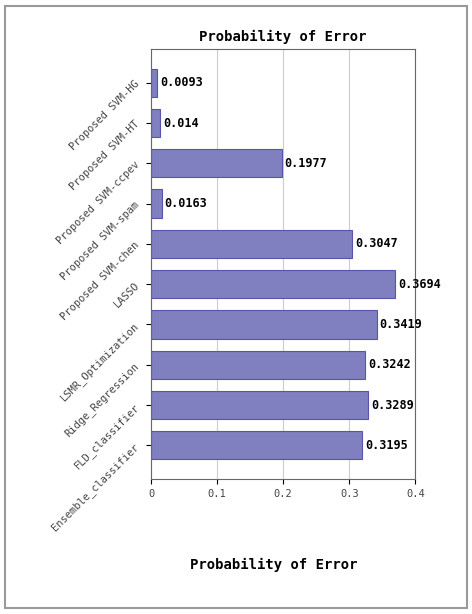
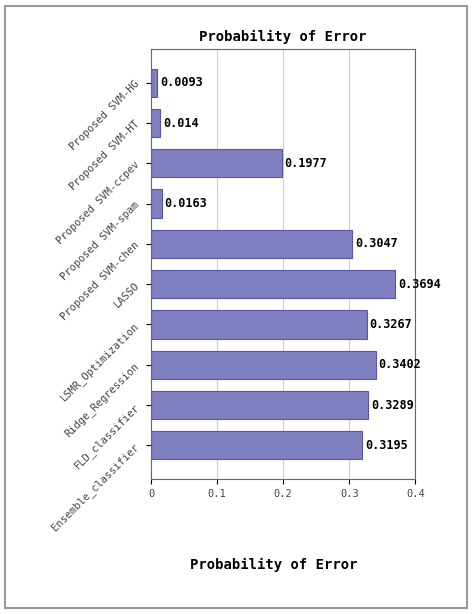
LSMR_Optimization: 0.3419 -> 0.3267
Ridge_Regression: 0.3242 -> 0.3402
